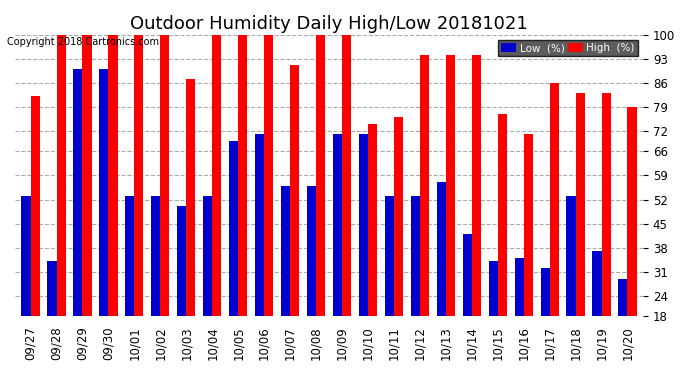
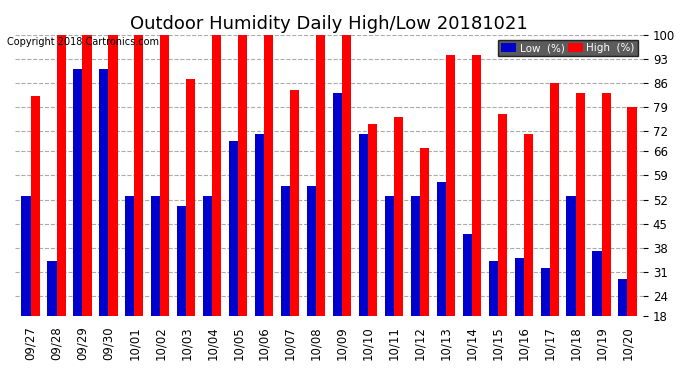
High (%)/10/07: 91 -> 84
Low (%)/10/09: 71 -> 83
High (%)/10/12: 94 -> 67
